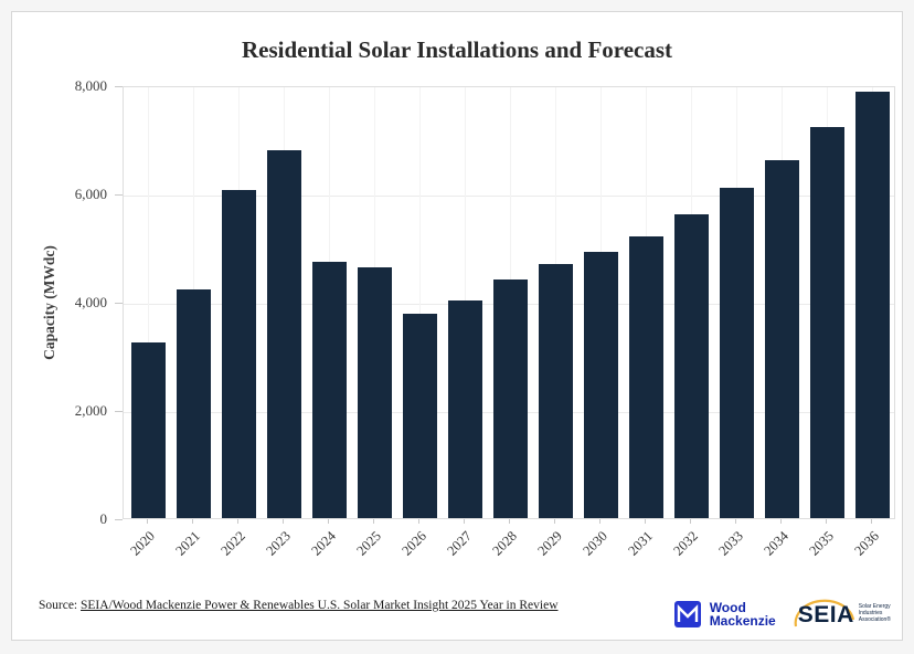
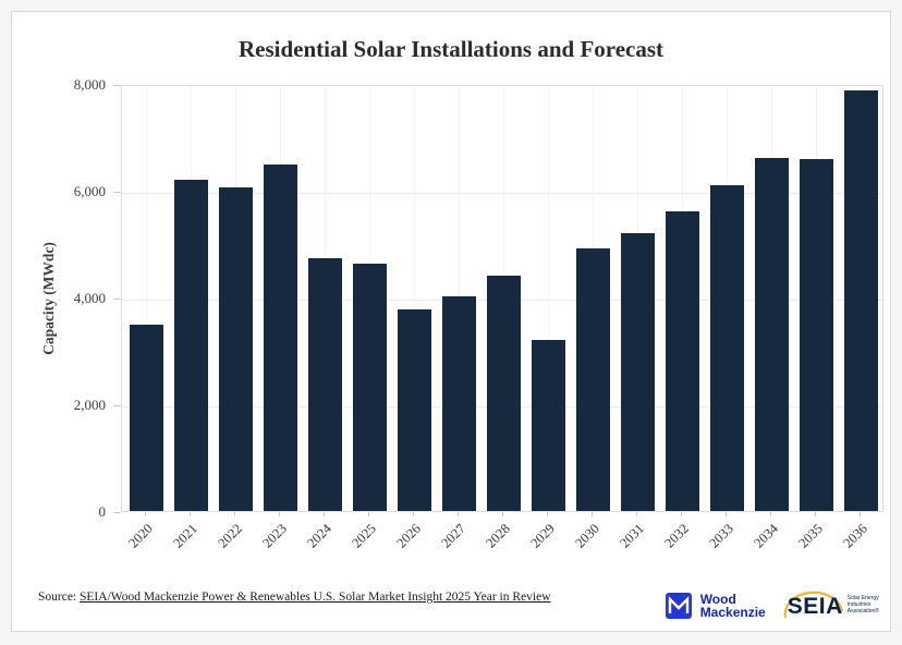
2020: 3200 -> 3500
2021: 4200 -> 6200
2023: 6800 -> 6500
2029: 4700 -> 3200
2035: 7200 -> 6600
